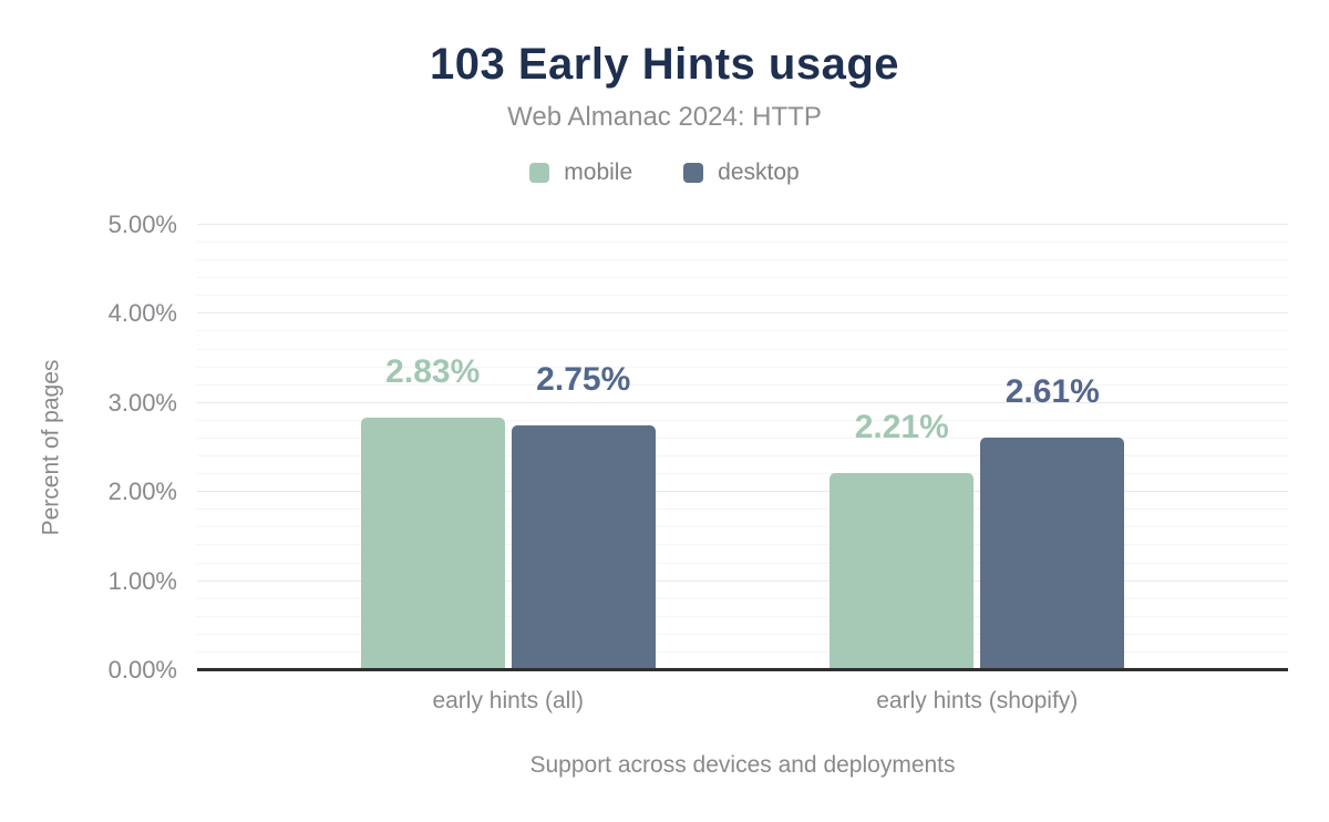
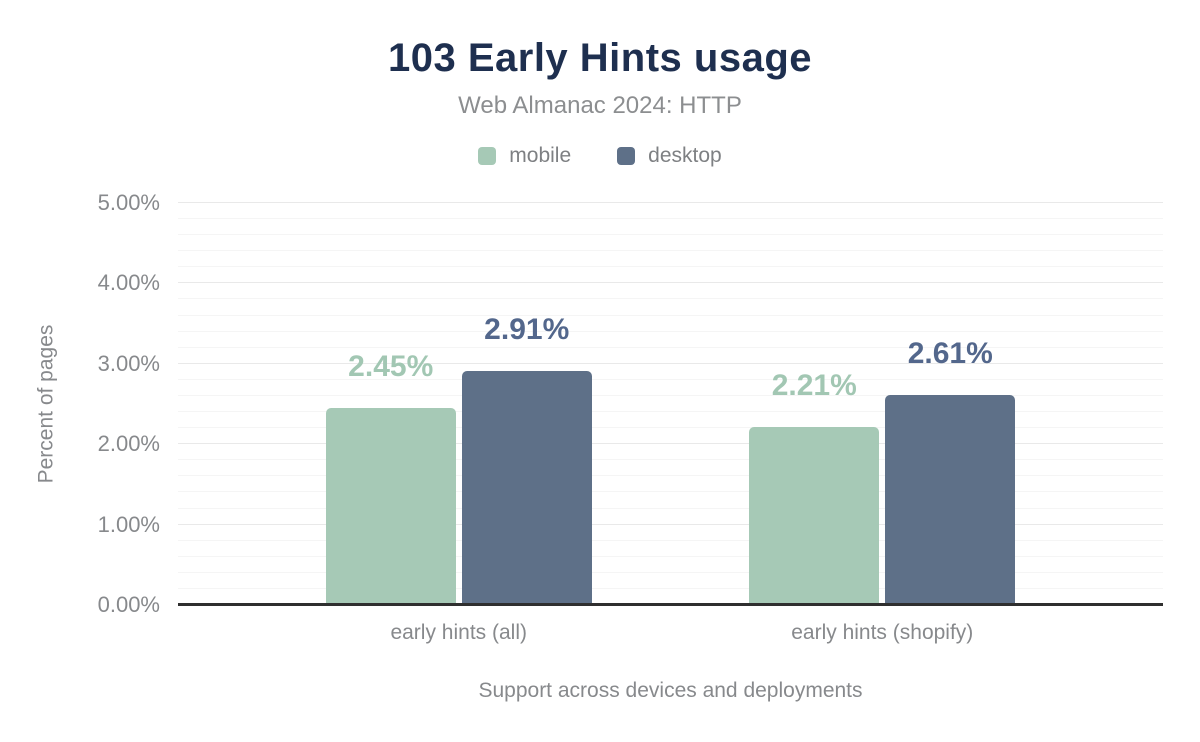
mobile/early hints (all): 2.83% -> 2.45%
desktop/early hints (all): 2.75% -> 2.91%
